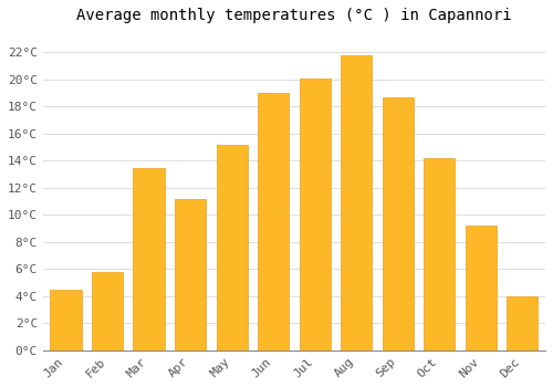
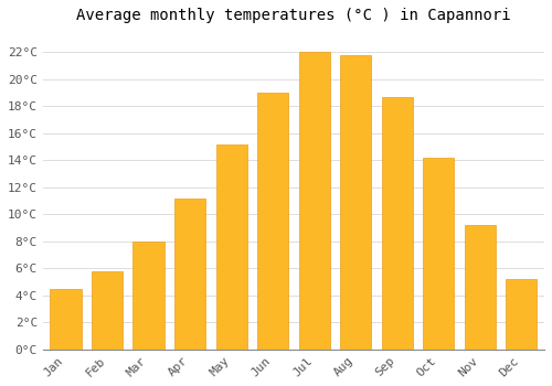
Mar: 13.5°C -> 8.0°C
Jul: 20.1°C -> 22.0°C
Dec: 4.0°C -> 5.2°C
